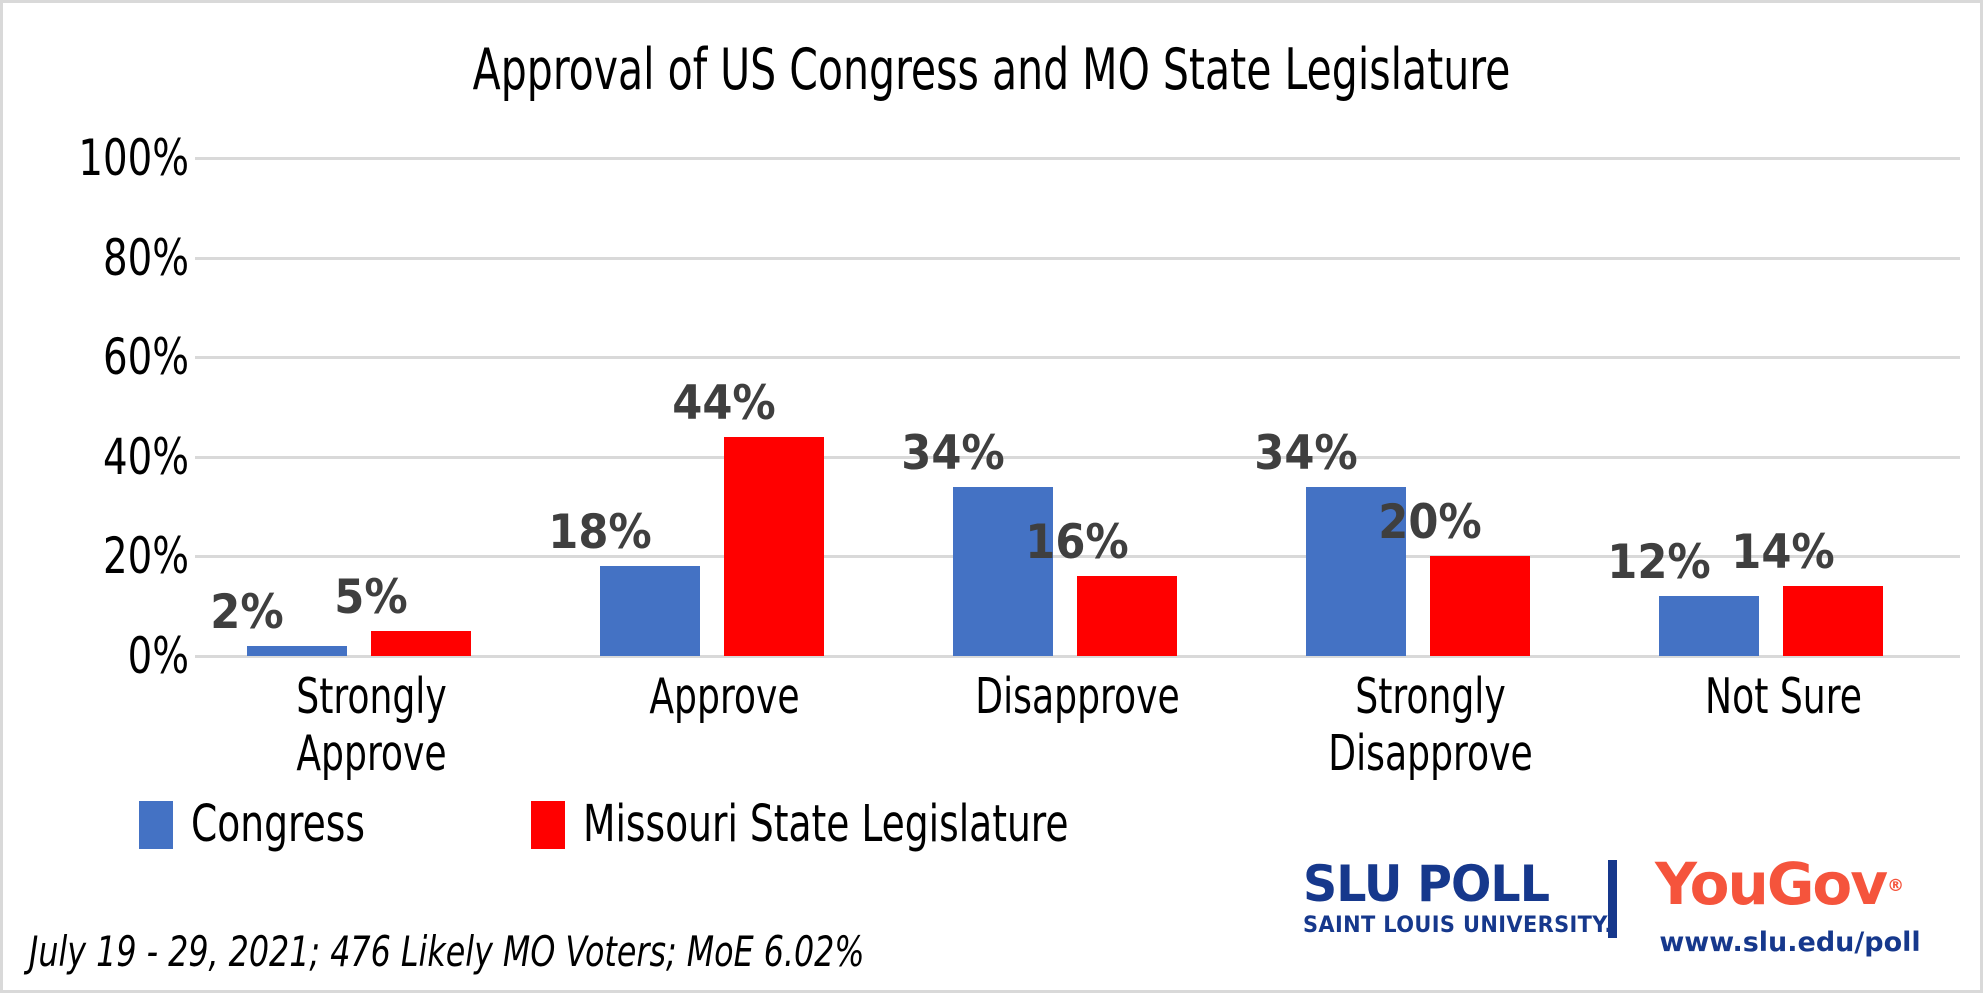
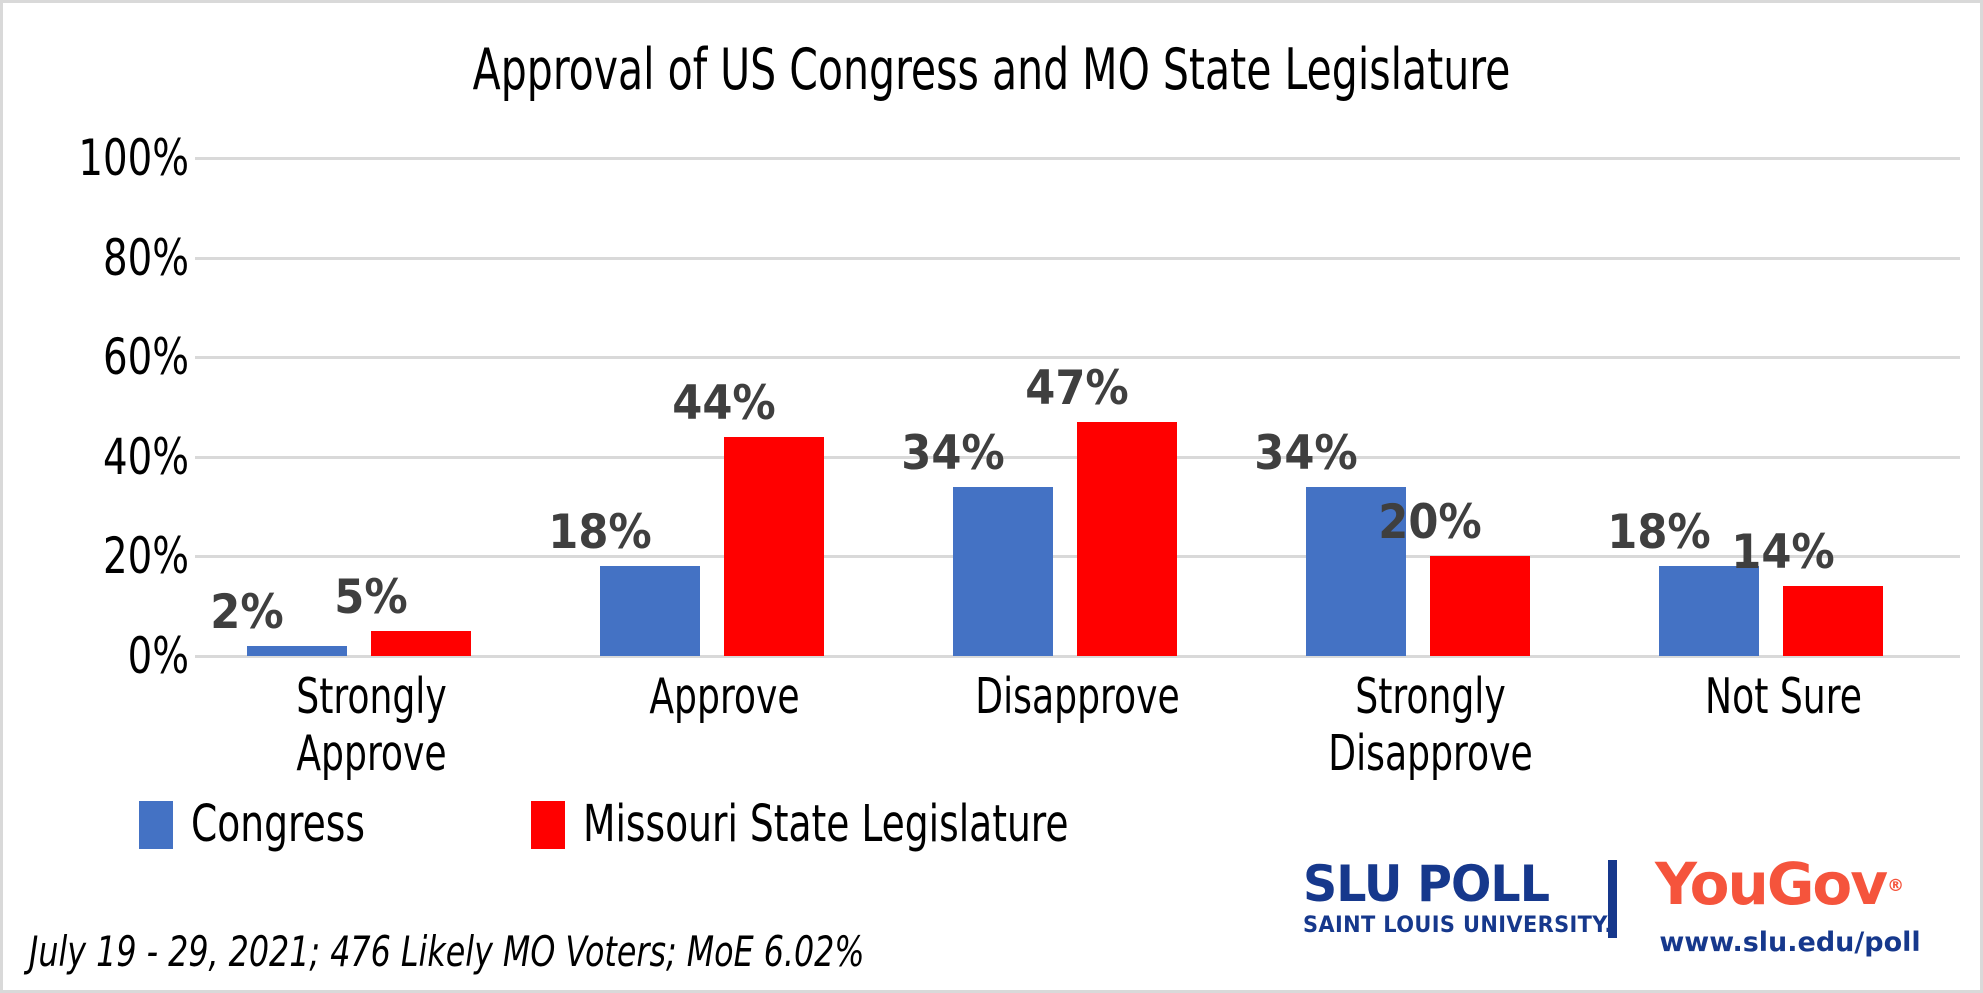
Missouri State Legislature/Disapprove: 16% -> 47%
Congress/Not Sure: 12% -> 18%
